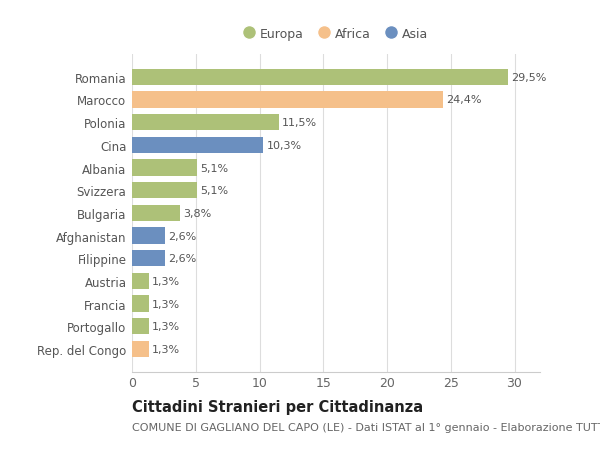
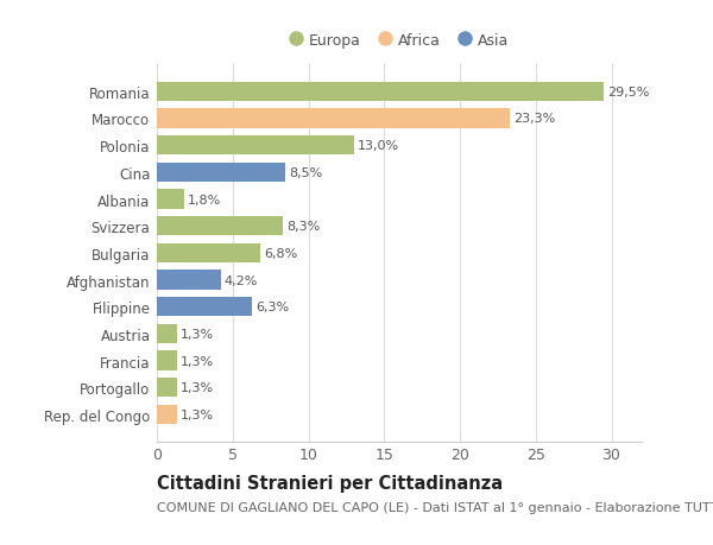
Marocco: 24,4% -> 23,3%
Polonia: 11,5% -> 13,0%
Cina: 10,3% -> 8,5%
Albania: 5,1% -> 1,8%
Svizzera: 5,1% -> 8,3%
Bulgaria: 3,8% -> 6,8%
Afghanistan: 2,6% -> 4,2%
Filippine: 2,6% -> 6,3%
